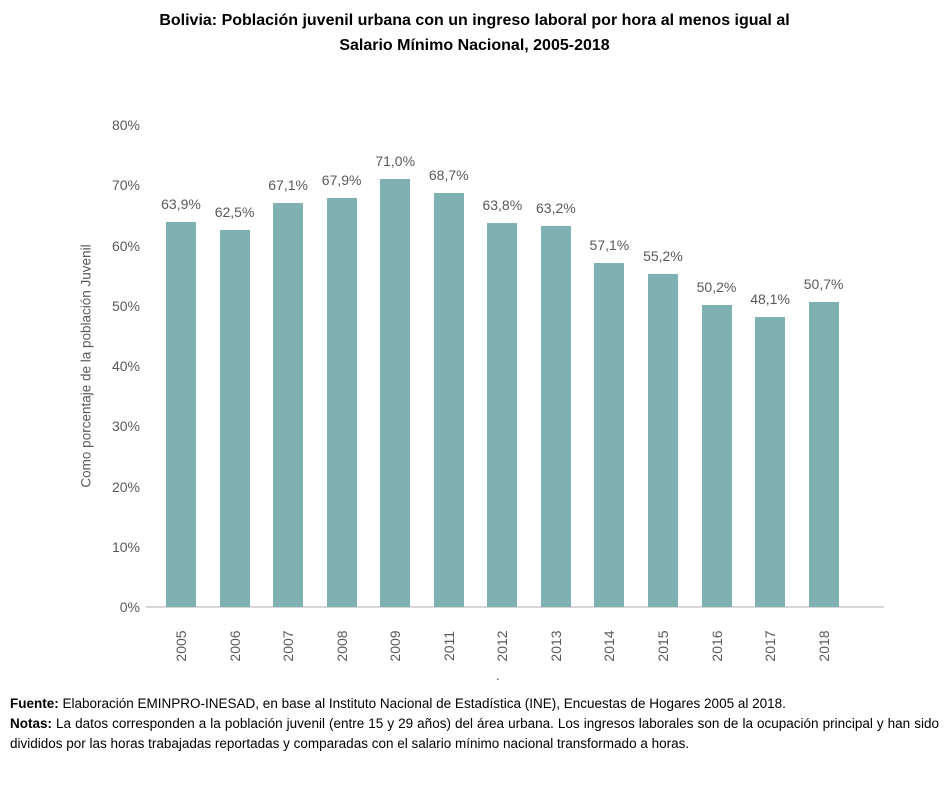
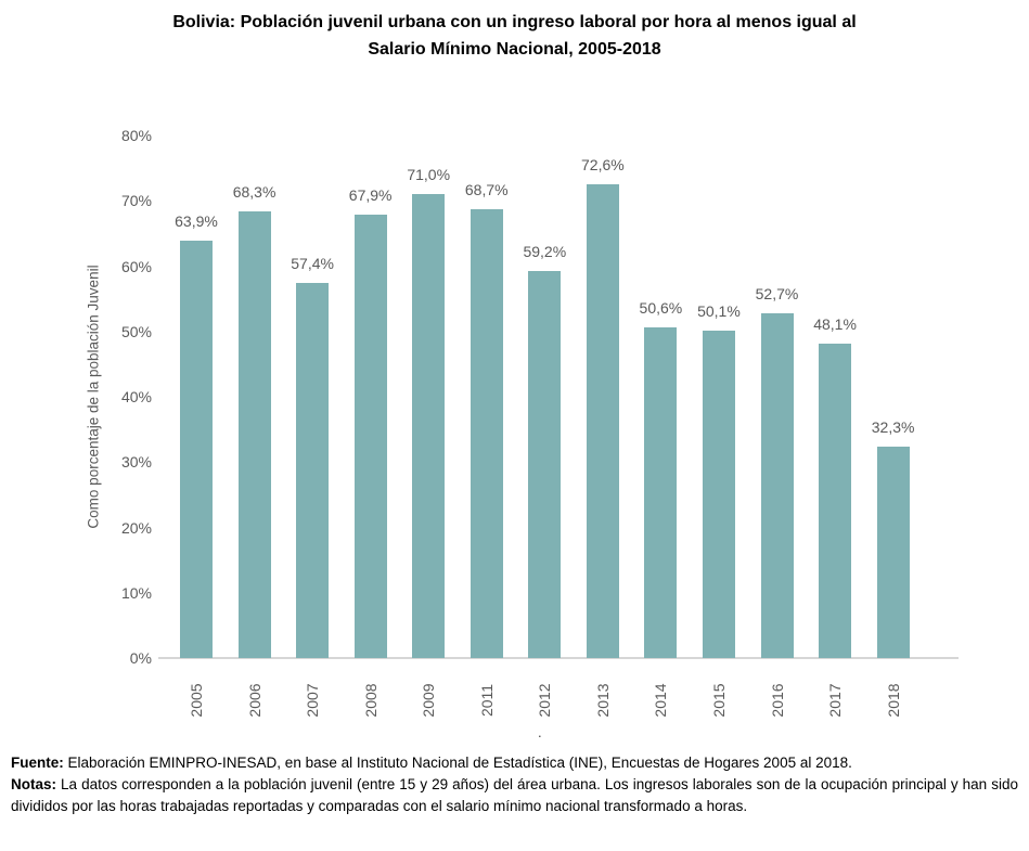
2006: 62,5% -> 68,3%
2007: 67,1% -> 57,4%
2012: 63,8% -> 59,2%
2013: 63,2% -> 72,6%
2014: 57,1% -> 50,6%
2015: 55,2% -> 50,1%
2016: 50,2% -> 52,7%
2018: 50,7% -> 32,3%
